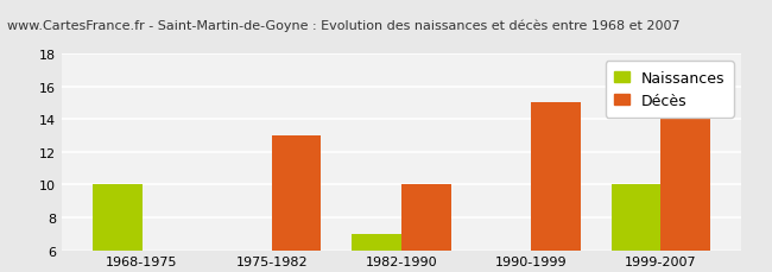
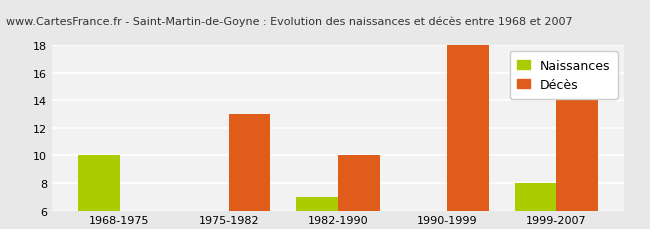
Décès/1990-1999: 15 -> 18
Naissances/1999-2007: 10 -> 8
